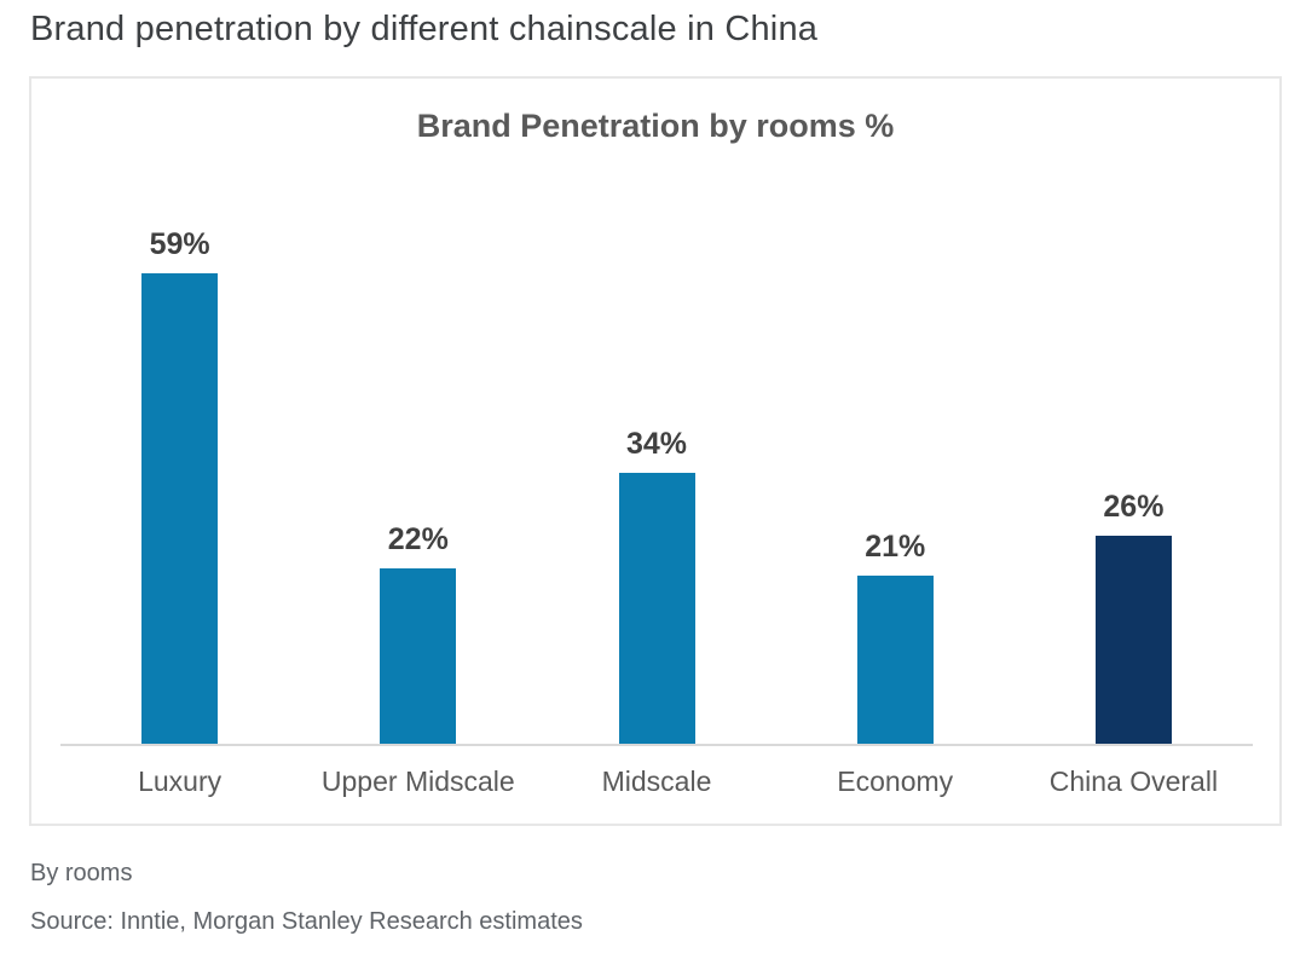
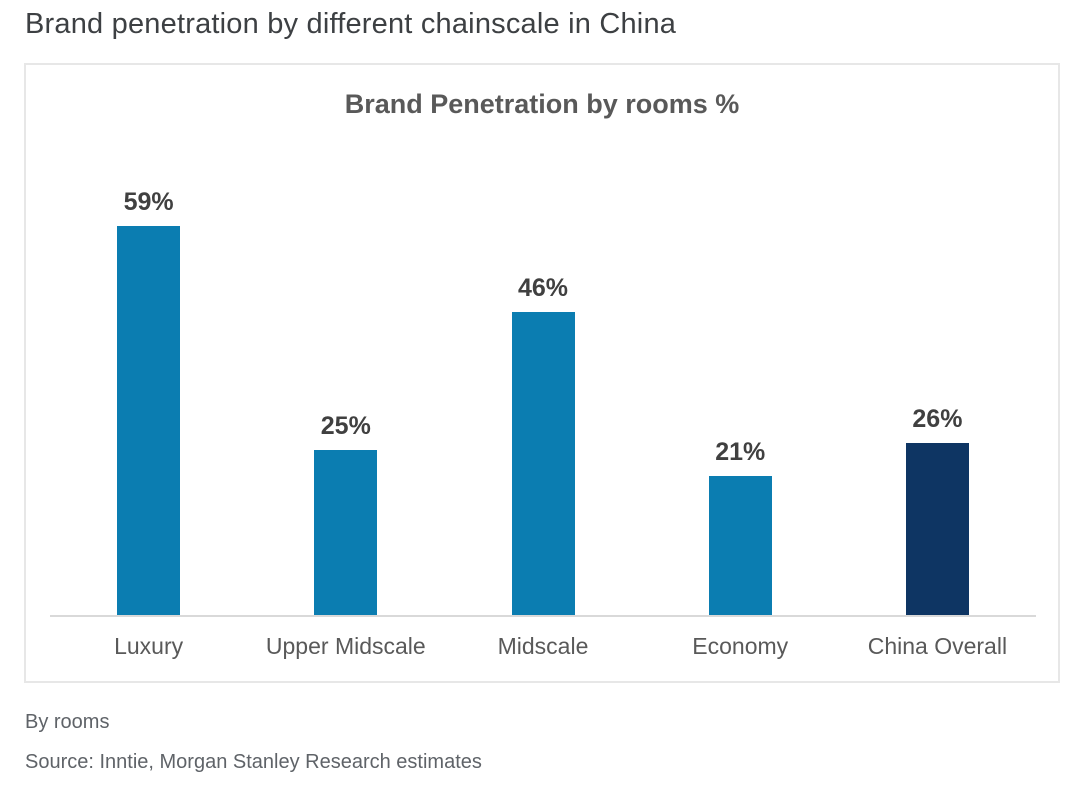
Upper Midscale: 22% -> 25%
Midscale: 34% -> 46%
